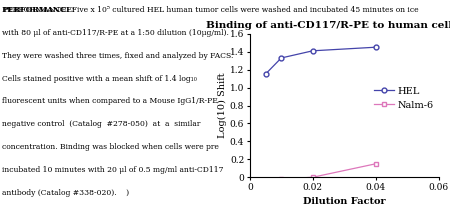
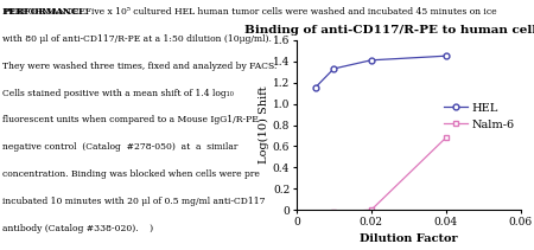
Nalm-6/0.04: 0.15 -> 0.68
